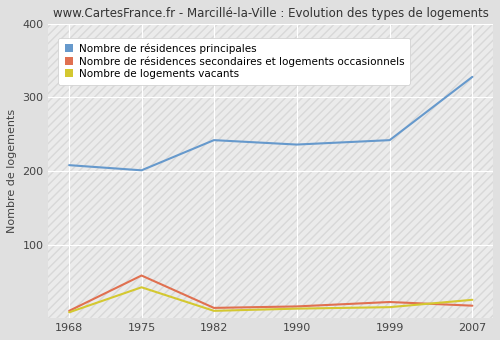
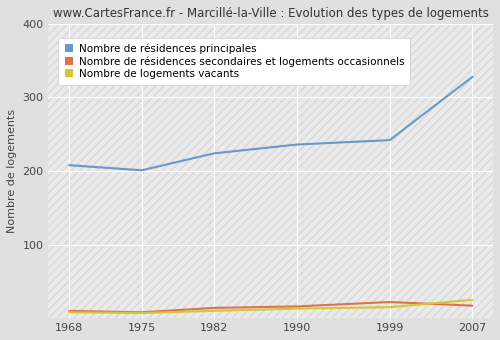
Nombre de résidences secondaires et logements occasionnels/1975: 58 -> 8
Nombre de logements vacants/1975: 42 -> 7
Nombre de résidences principales/1982: 242 -> 224
